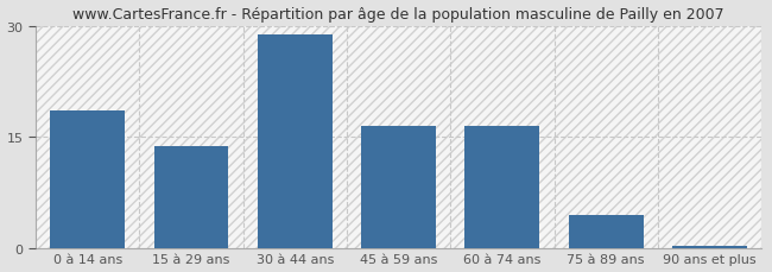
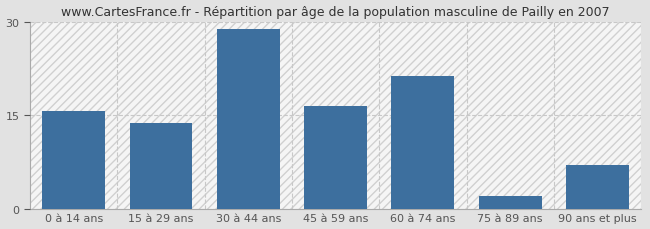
0 à 14 ans: 18.5 -> 15.6
60 à 74 ans: 16.5 -> 21.2
75 à 89 ans: 4.5 -> 2.0
90 ans et plus: 0.2 -> 7.0
